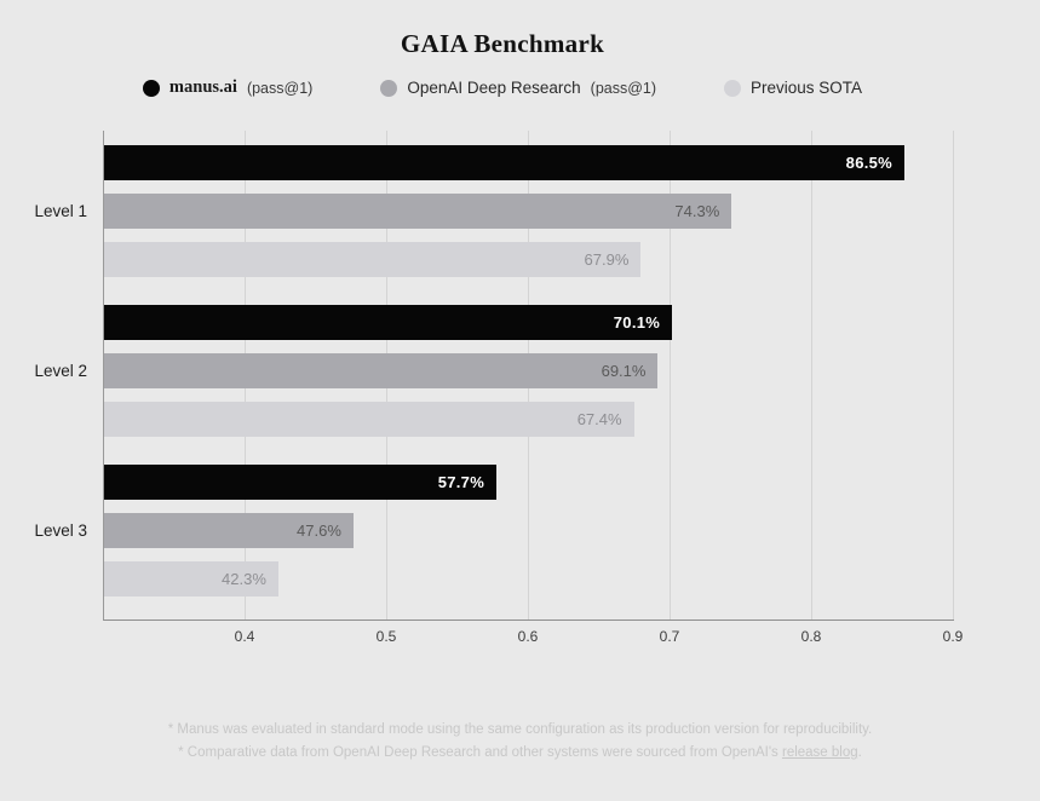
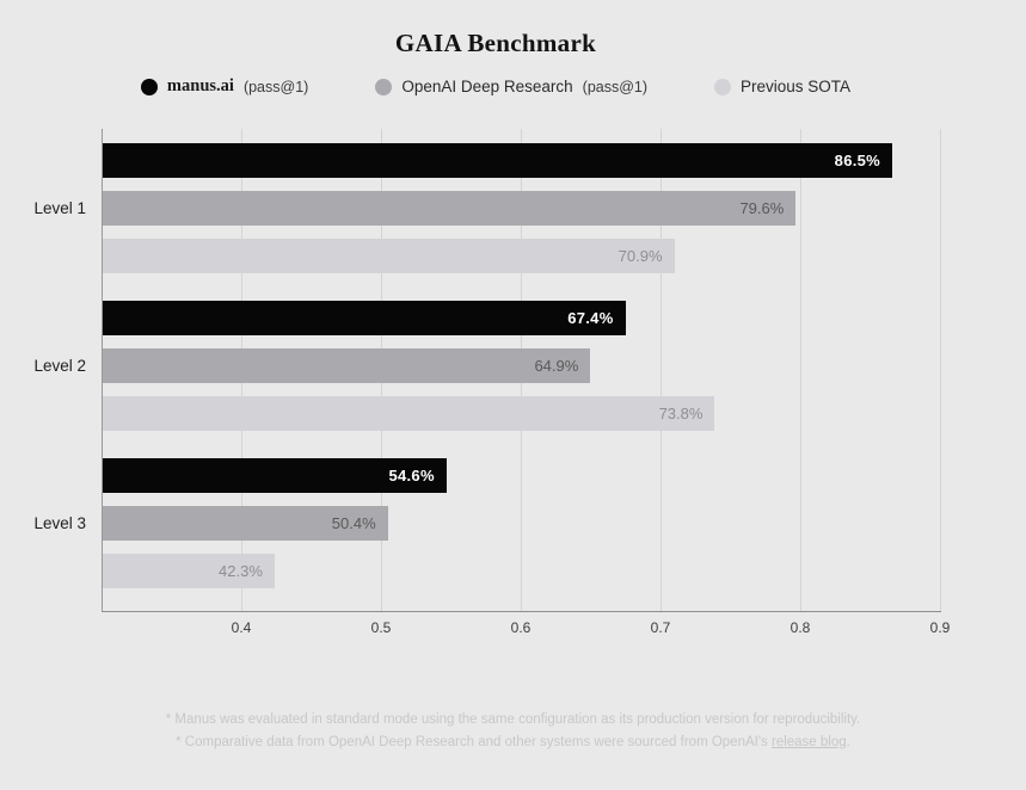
OpenAI Deep Research (pass@1)/Level 1: 74.3% -> 79.6%
Previous SOTA/Level 1: 67.9% -> 70.9%
manus.ai (pass@1)/Level 2: 70.1% -> 67.4%
OpenAI Deep Research (pass@1)/Level 2: 69.1% -> 64.9%
Previous SOTA/Level 2: 67.4% -> 73.8%
manus.ai (pass@1)/Level 3: 57.7% -> 54.6%
OpenAI Deep Research (pass@1)/Level 3: 47.6% -> 50.4%
